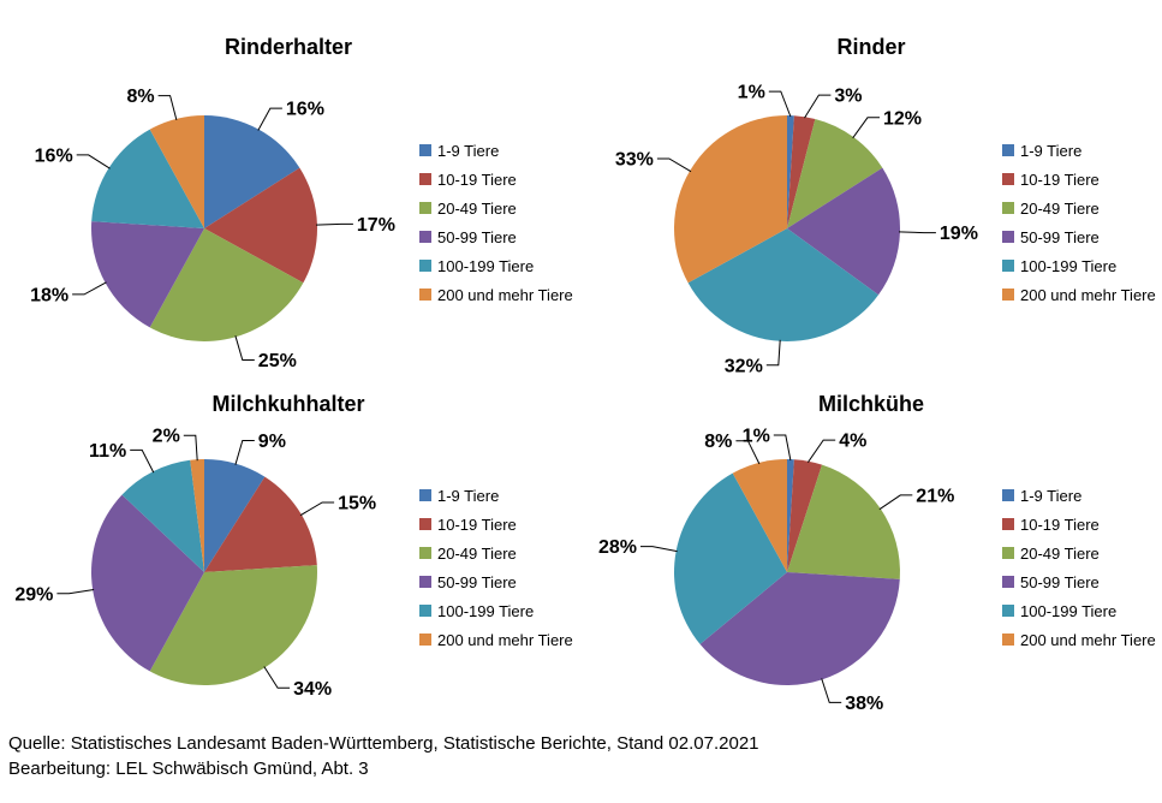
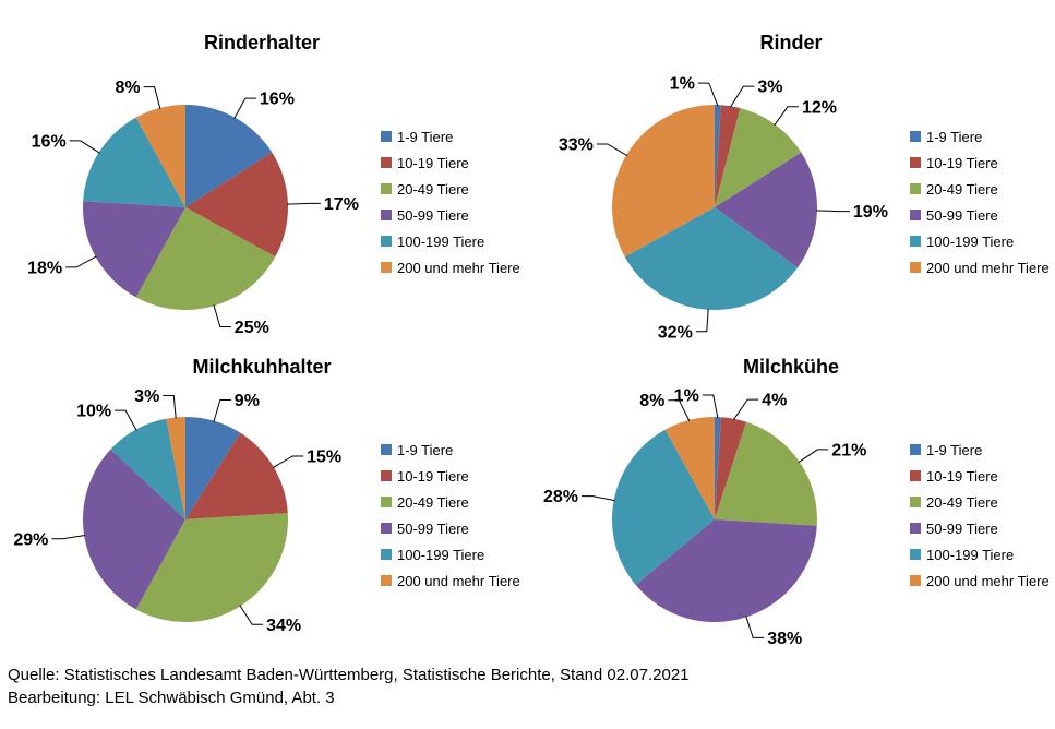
Milchkuhhalter/100-199 Tiere: 11% -> 10%
Milchkuhhalter/200 und mehr Tiere: 2% -> 3%
